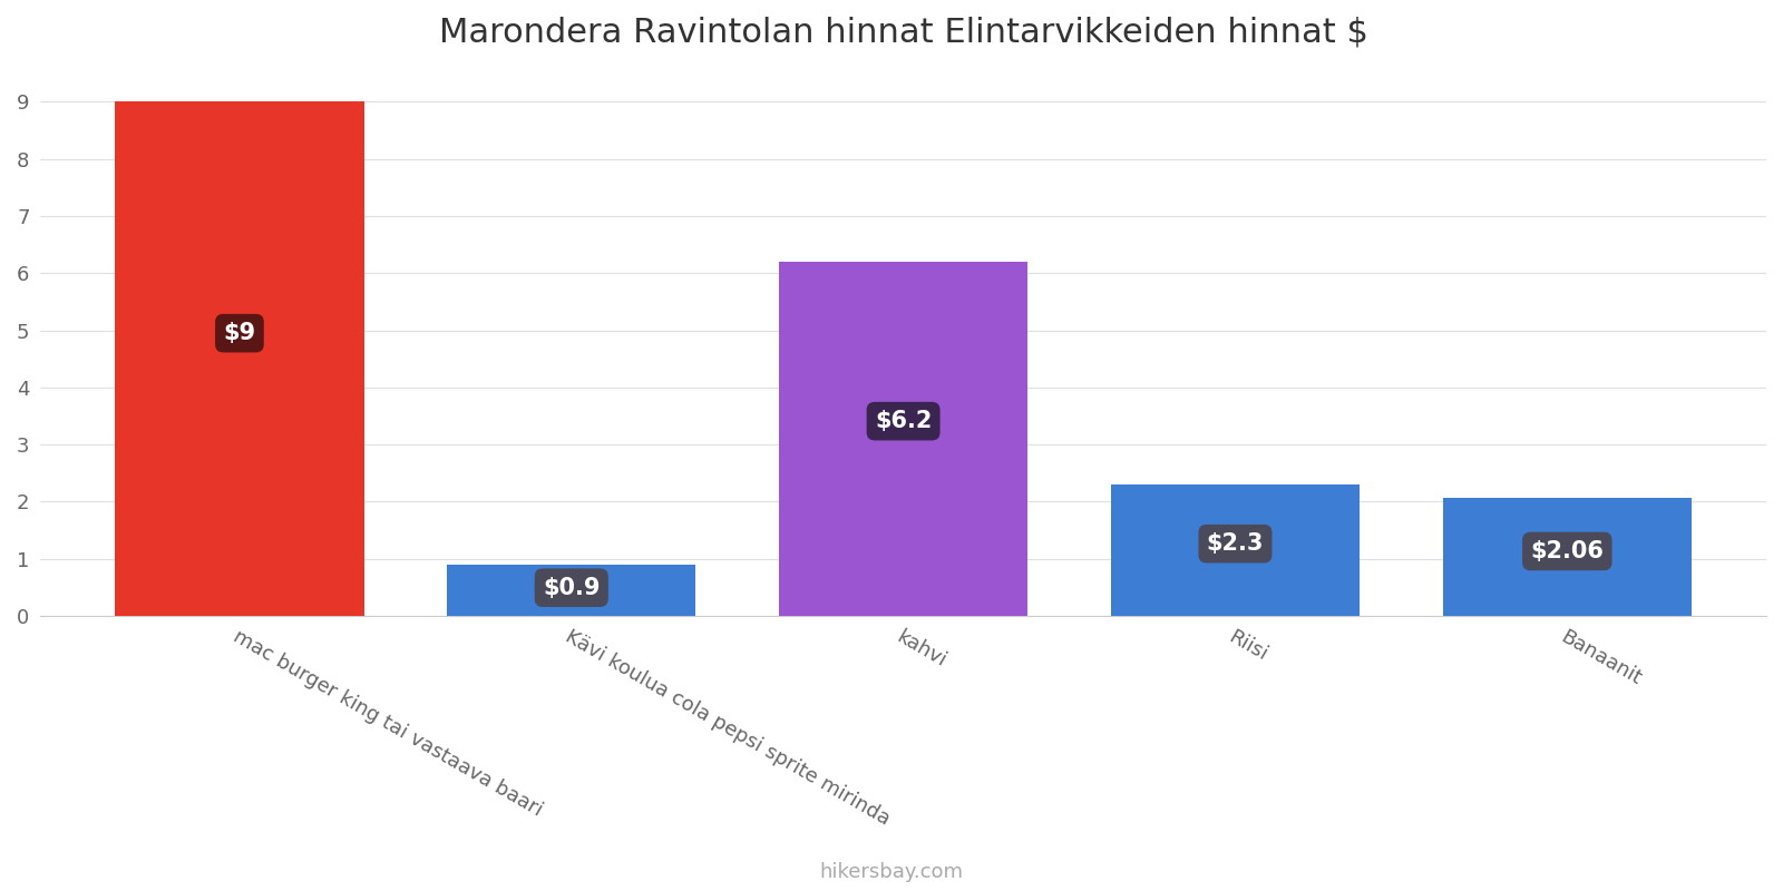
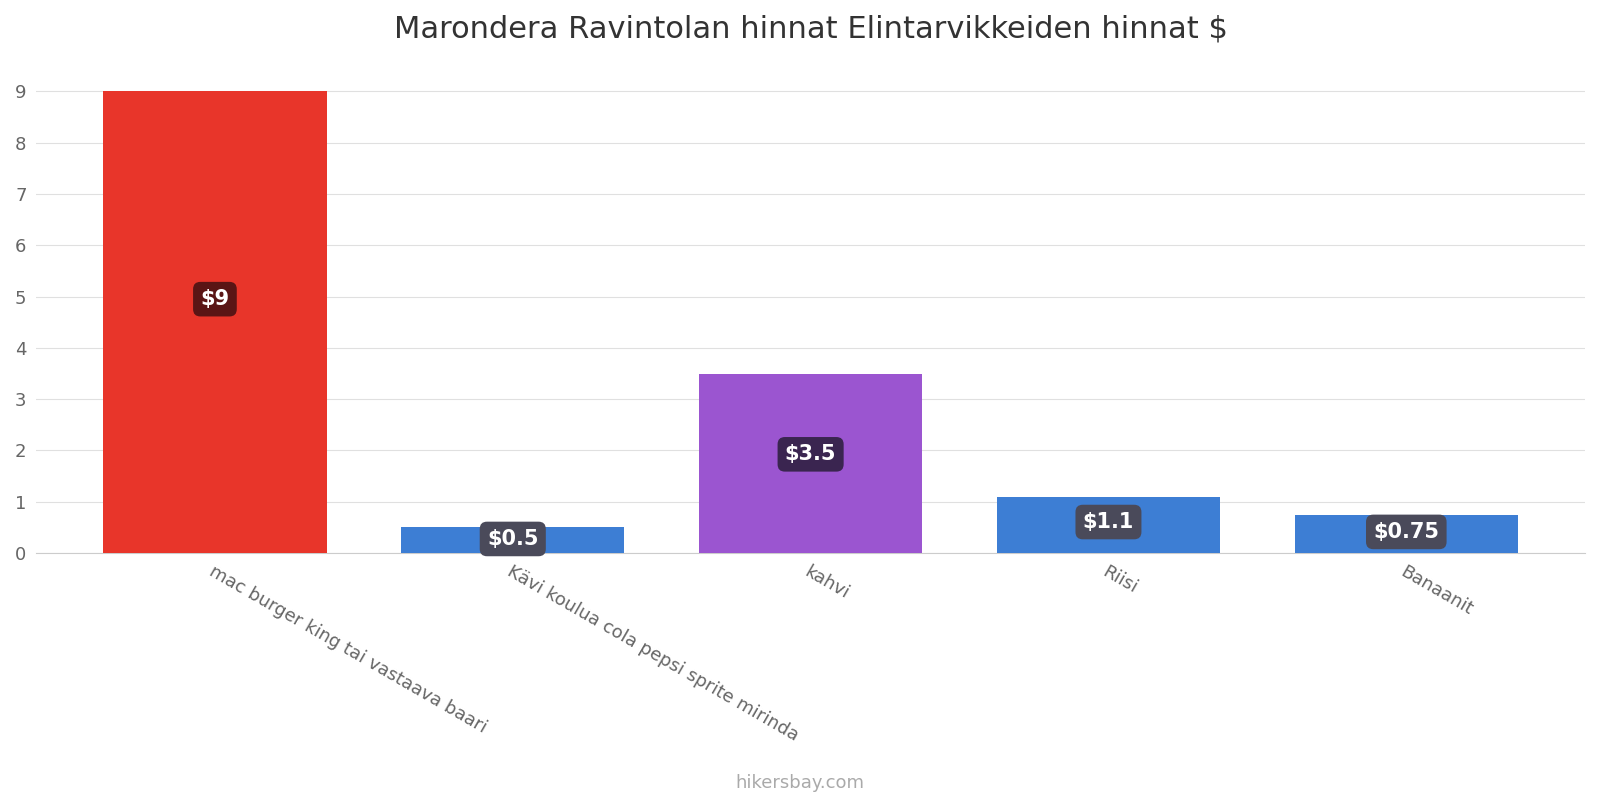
Kävi koulua cola pepsi sprite mirinda: $0.9 -> $0.5
kahvi: $6.2 -> $3.5
Riisi: $2.3 -> $1.1
Banaanit: $2.06 -> $0.75
